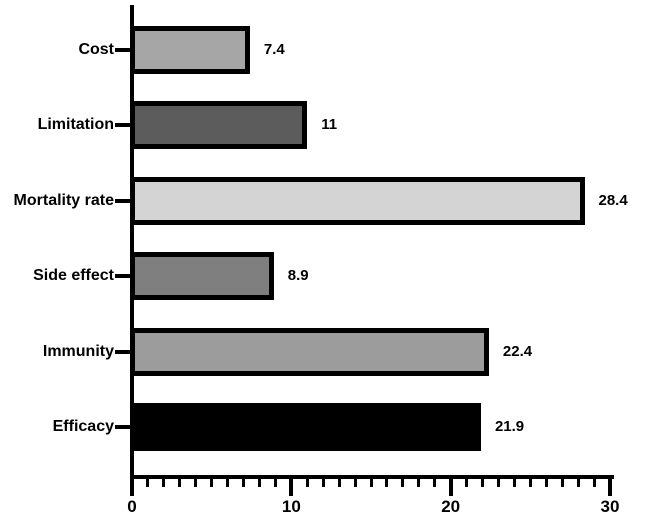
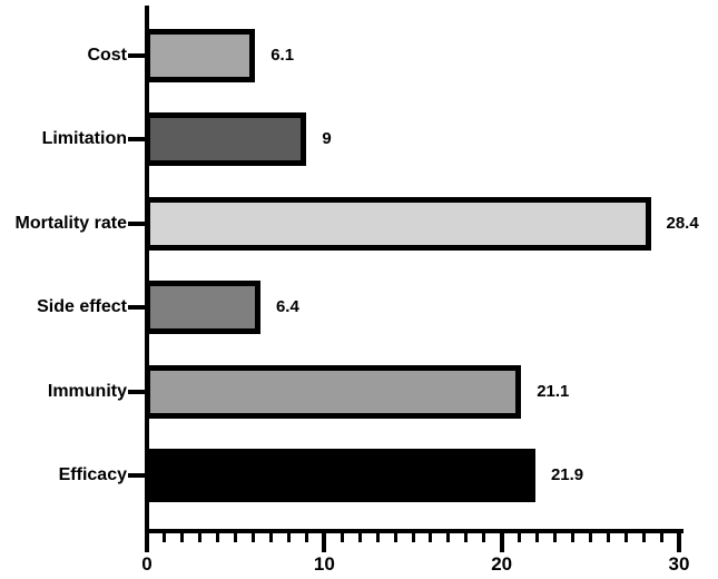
Cost: 7.4 -> 6.1
Limitation: 11 -> 9
Side effect: 8.9 -> 6.4
Immunity: 22.4 -> 21.1
